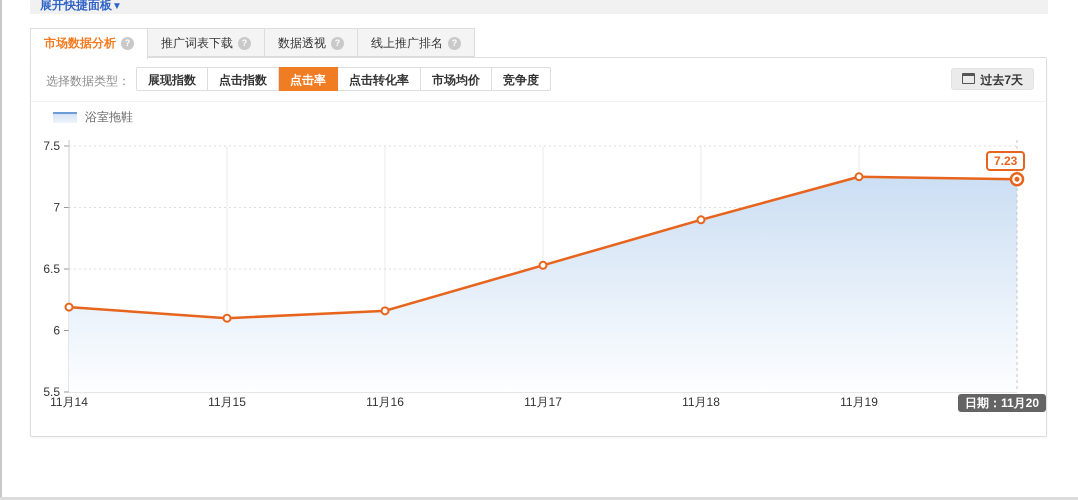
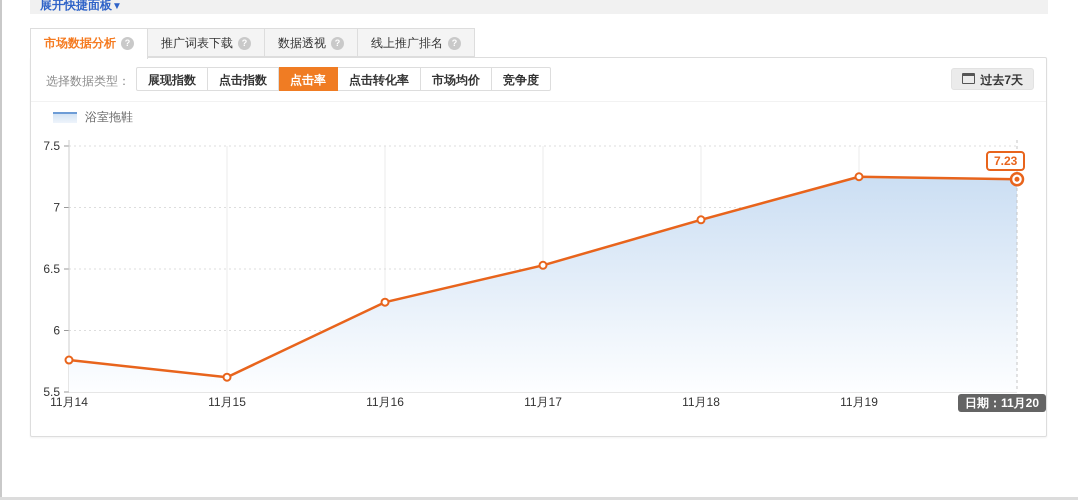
11月14: 6.19 -> 5.76
11月15: 6.10 -> 5.62
11月16: 6.16 -> 6.23
